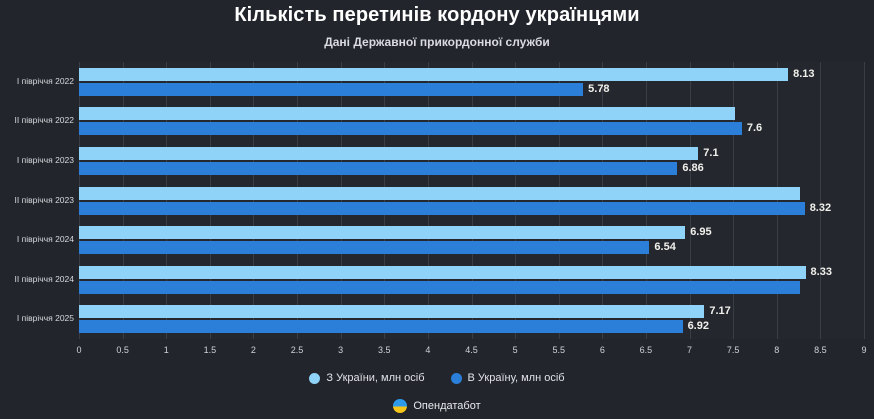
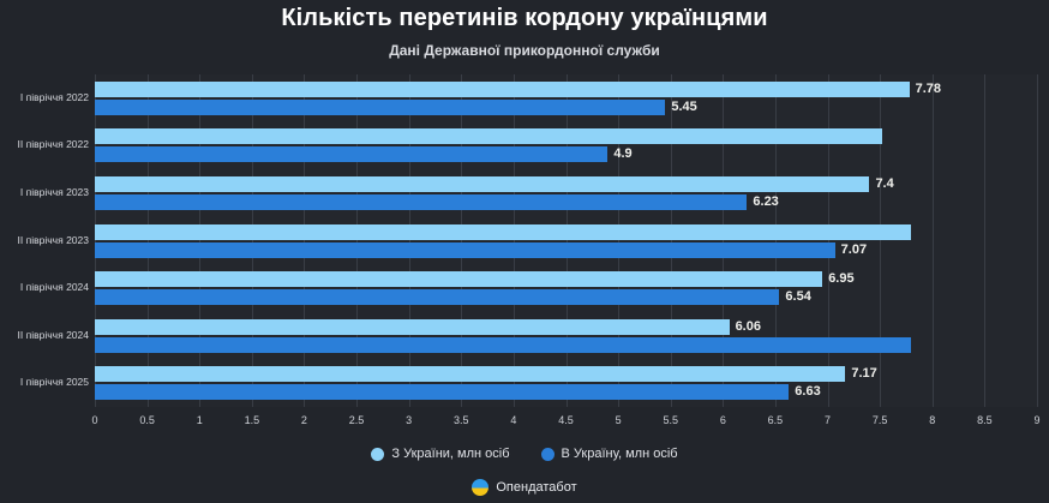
З України, млн осіб/I півріччя 2022: 8.13 -> 7.78
В Україну, млн осіб/I півріччя 2022: 5.78 -> 5.45
В Україну, млн осіб/II півріччя 2022: 7.6 -> 4.9
З України, млн осіб/I півріччя 2023: 7.1 -> 7.4
В Україну, млн осіб/I півріччя 2023: 6.86 -> 6.23
З України, млн осіб/II півріччя 2023: 8.3 -> 7.8
В Україну, млн осіб/II півріччя 2023: 8.32 -> 7.07
З України, млн осіб/II півріччя 2024: 8.33 -> 6.06
В Україну, млн осіб/II півріччя 2024: 8.3 -> 7.8
В Україну, млн осіб/I півріччя 2025: 6.92 -> 6.63
